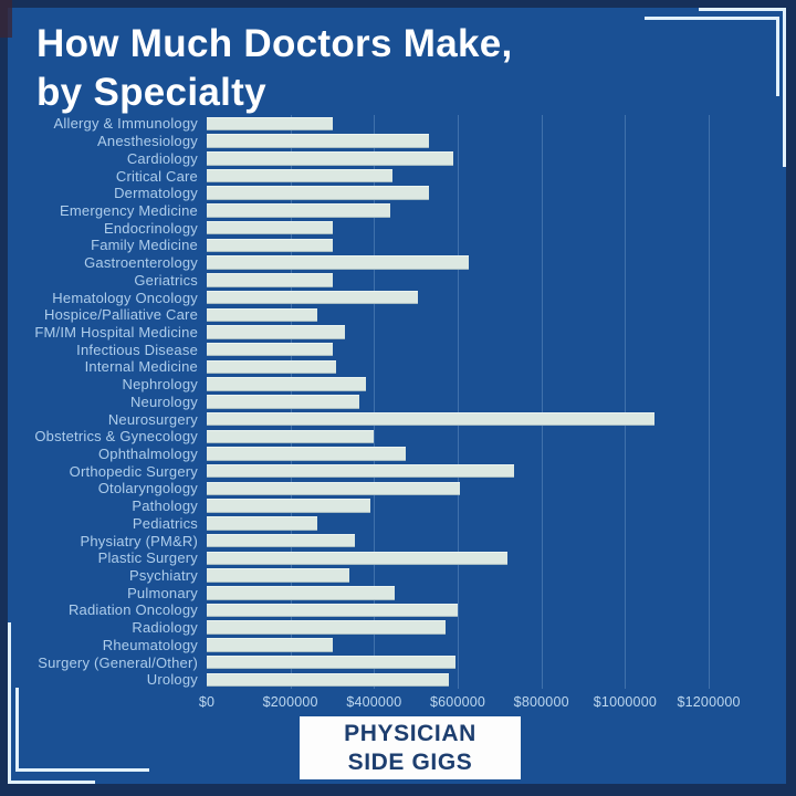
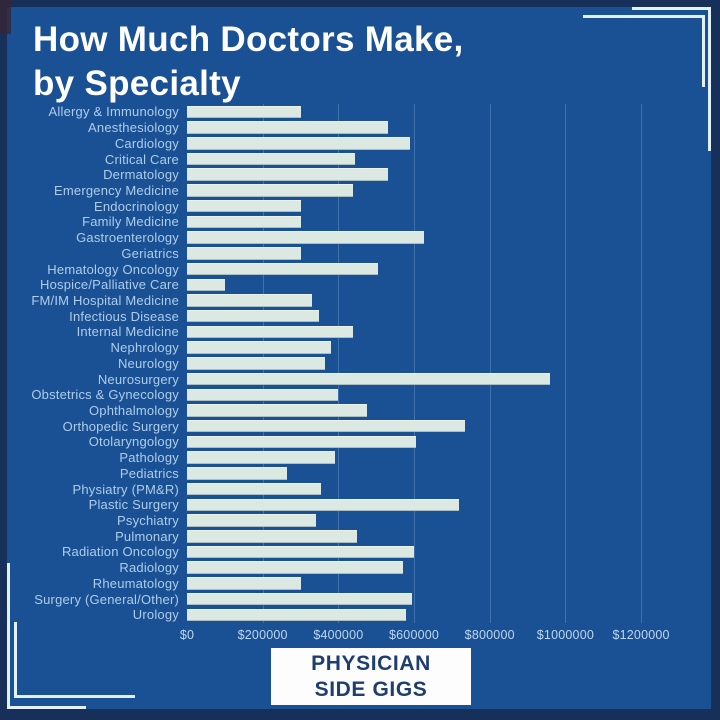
Hospice/Palliative Care: $260000 -> $100000
Infectious Disease: $300000 -> $350000
Internal Medicine: $310000 -> $440000
Neurosurgery: $1070000 -> $960000
